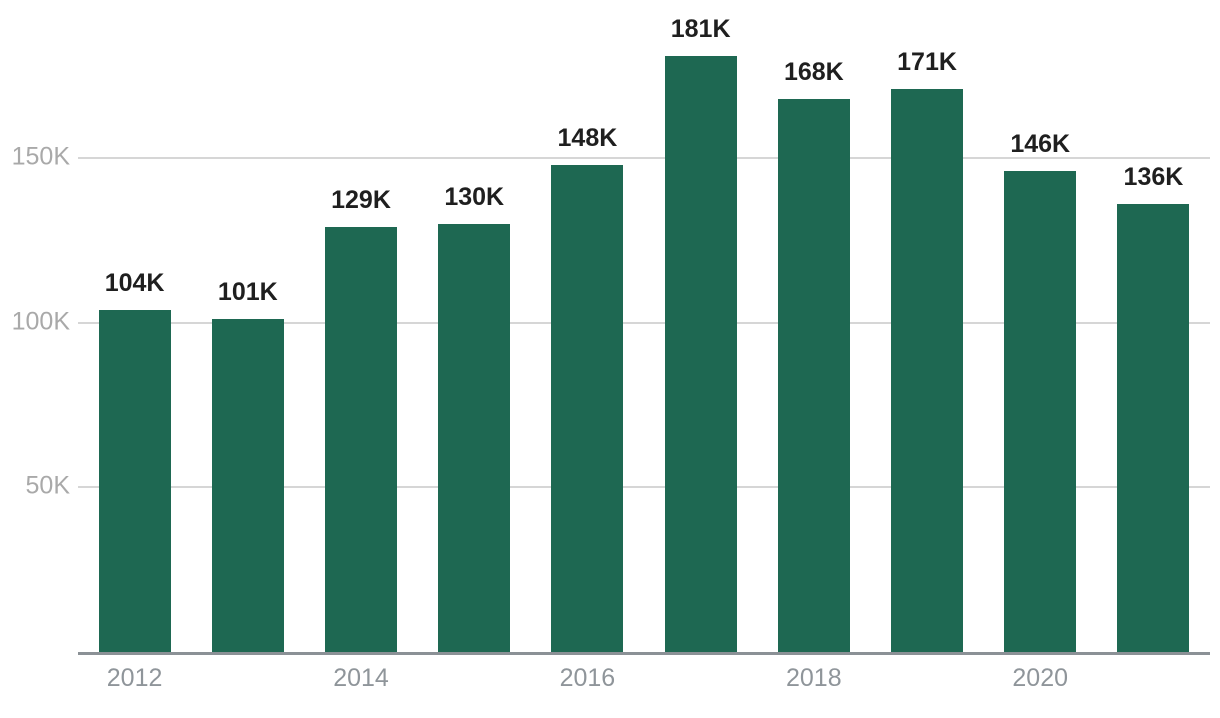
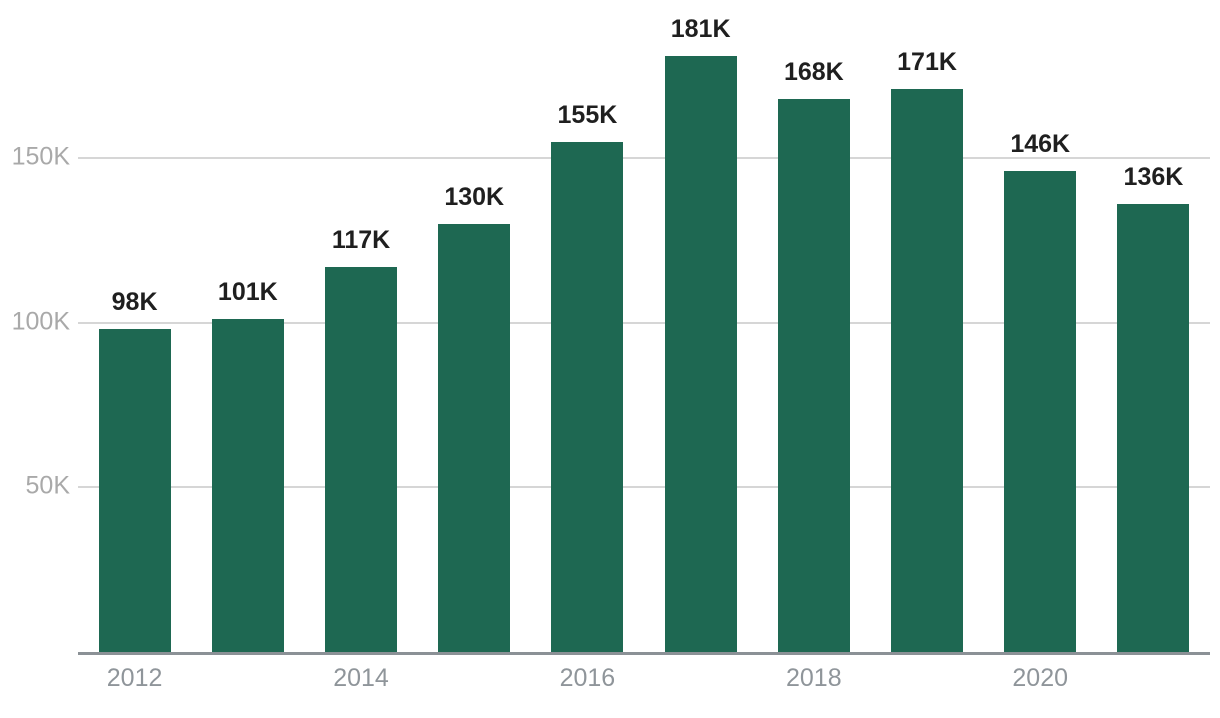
2012: 104K -> 98K
2014: 129K -> 117K
2016: 148K -> 155K
